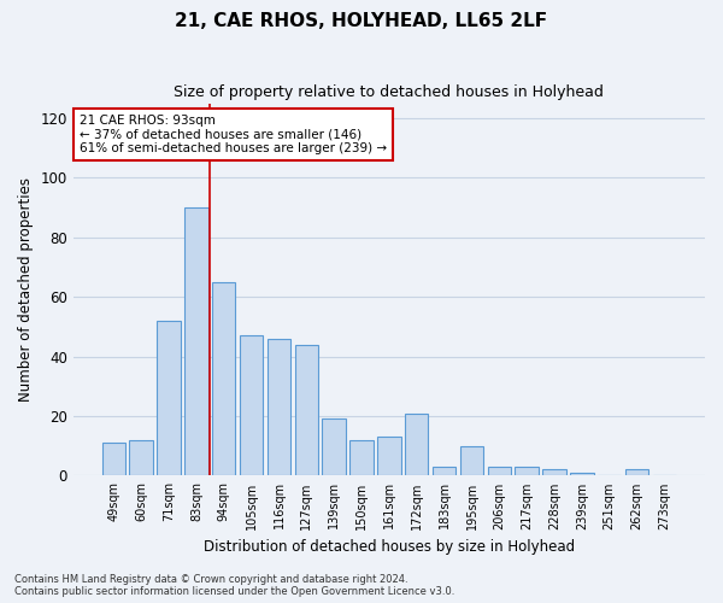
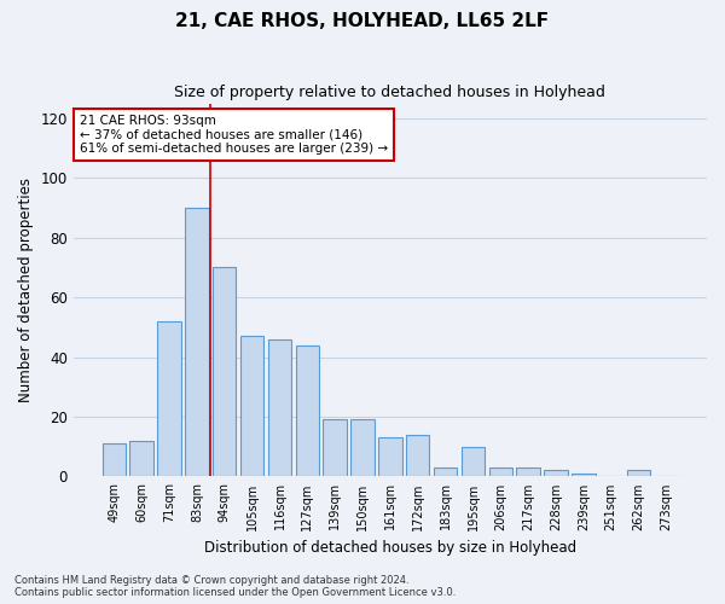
94sqm: 65 -> 70
150sqm: 12 -> 19
172sqm: 21 -> 14
